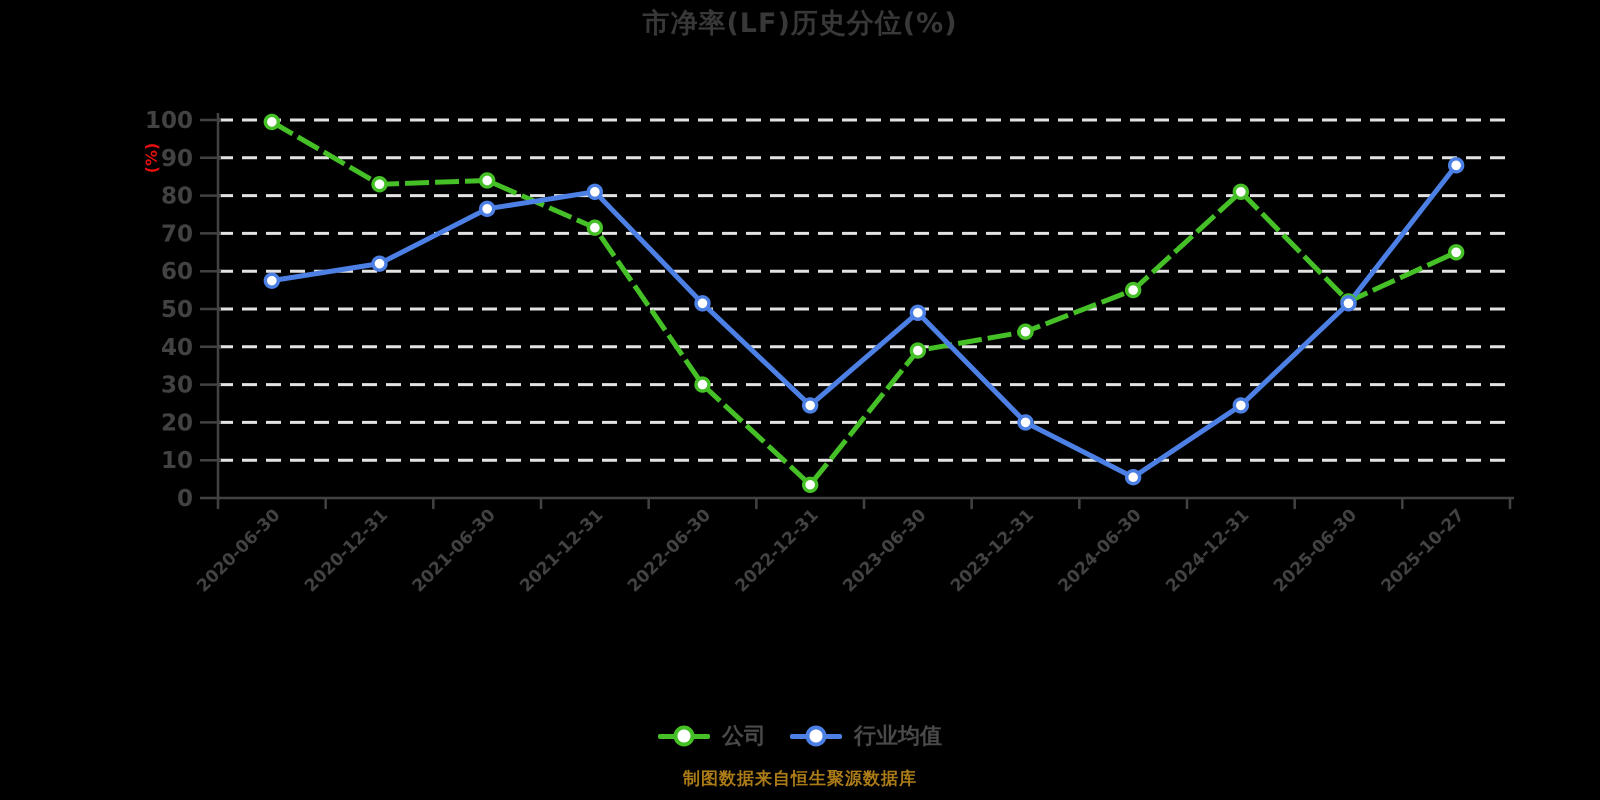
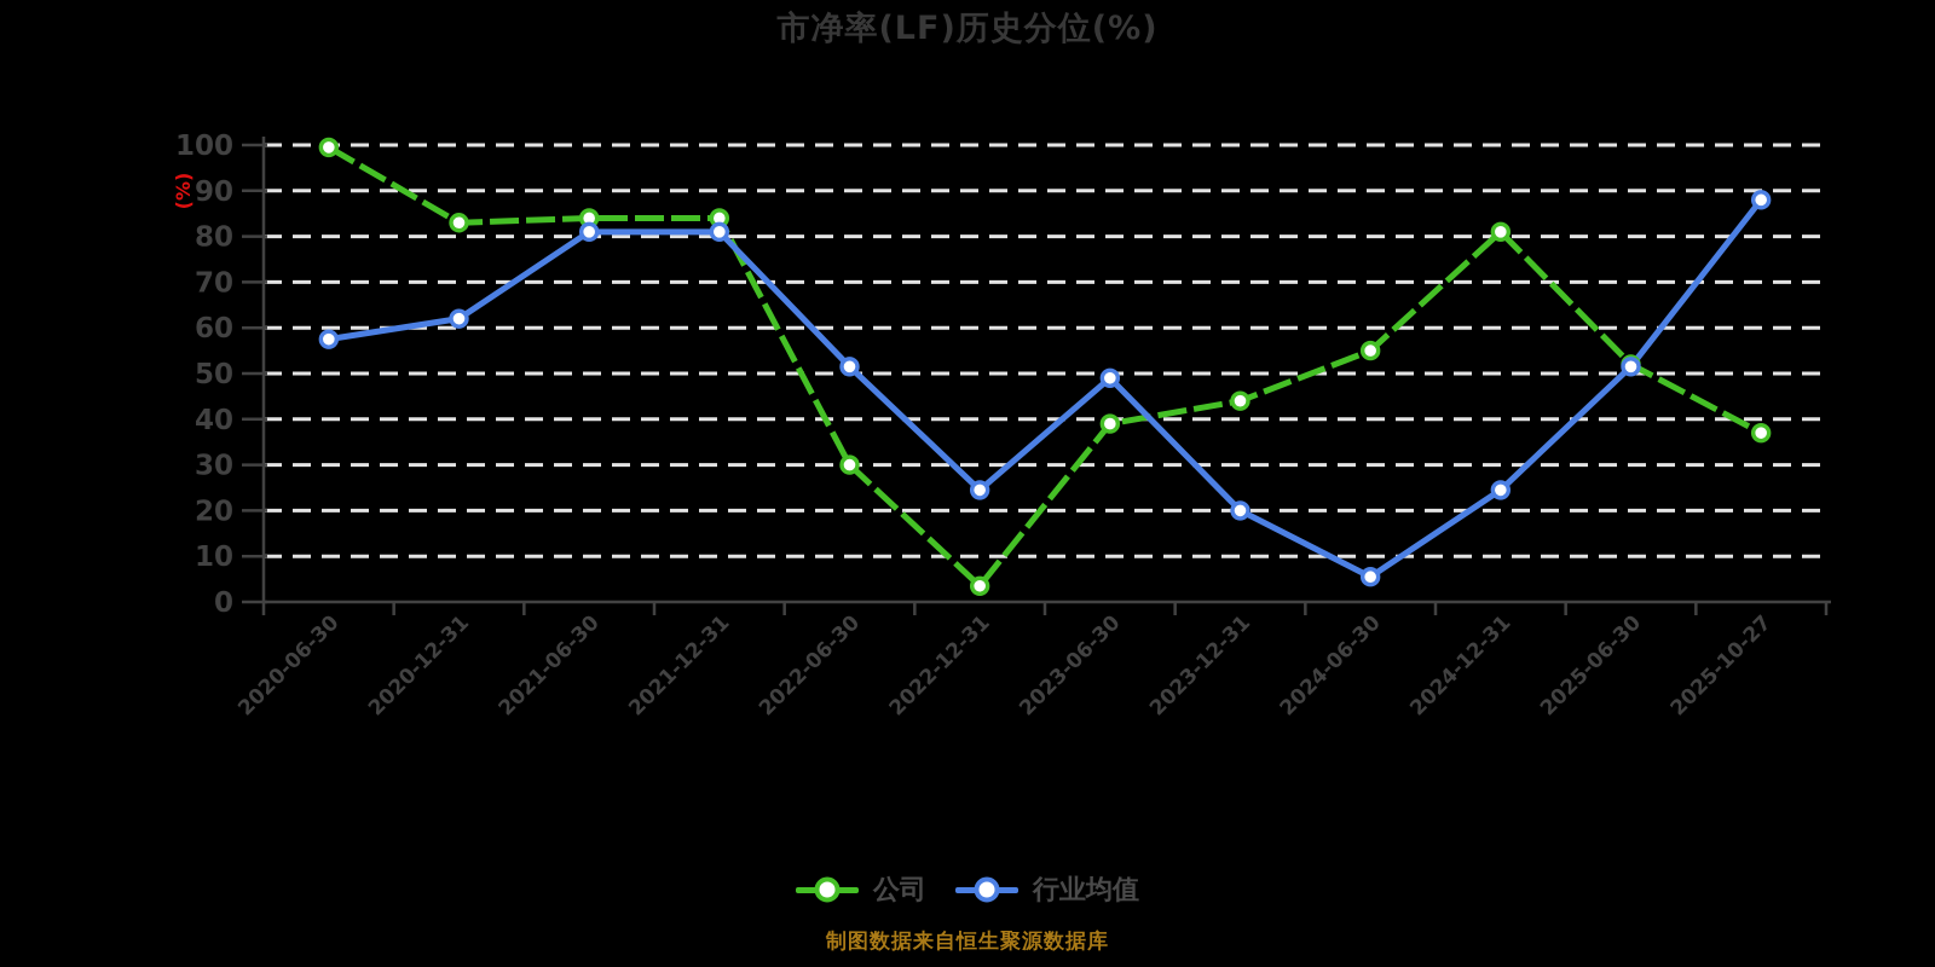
行业均值/2021-06-30: 76 -> 81
公司/2021-12-31: 72 -> 84
公司/2025-10-27: 65 -> 37
